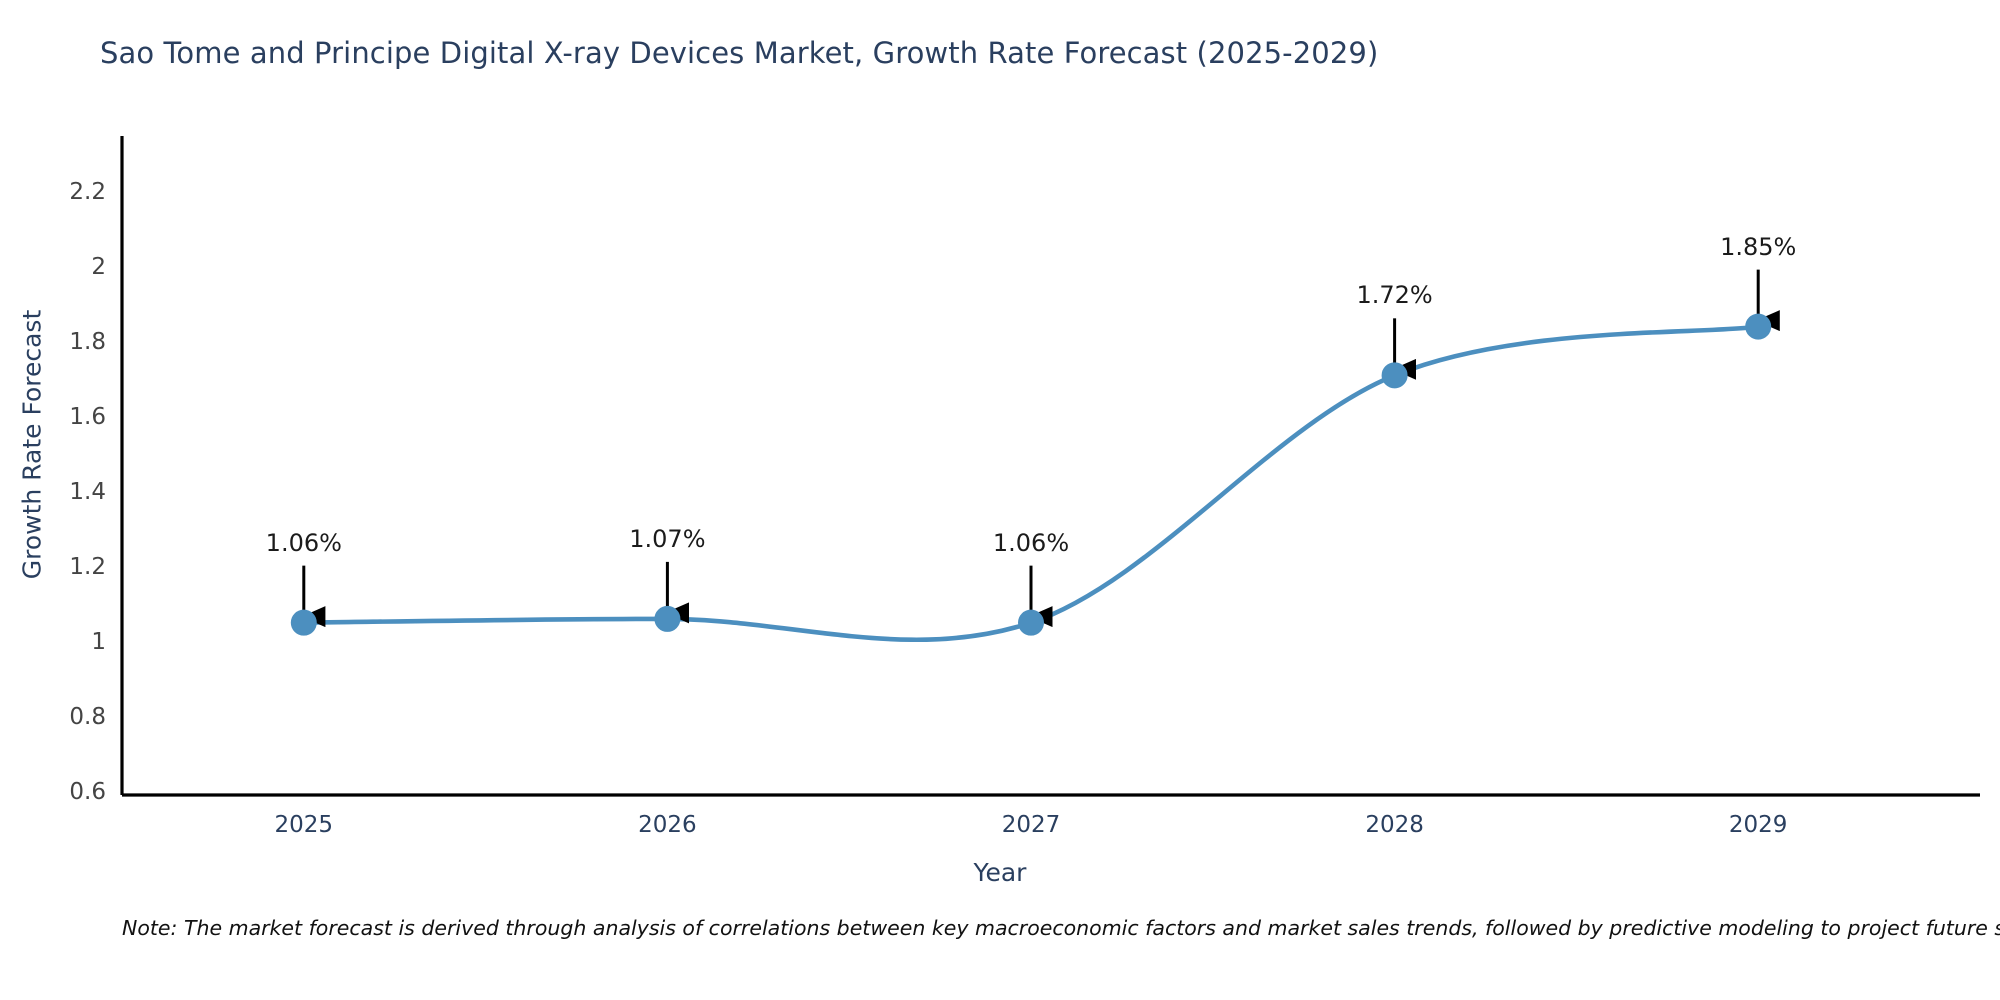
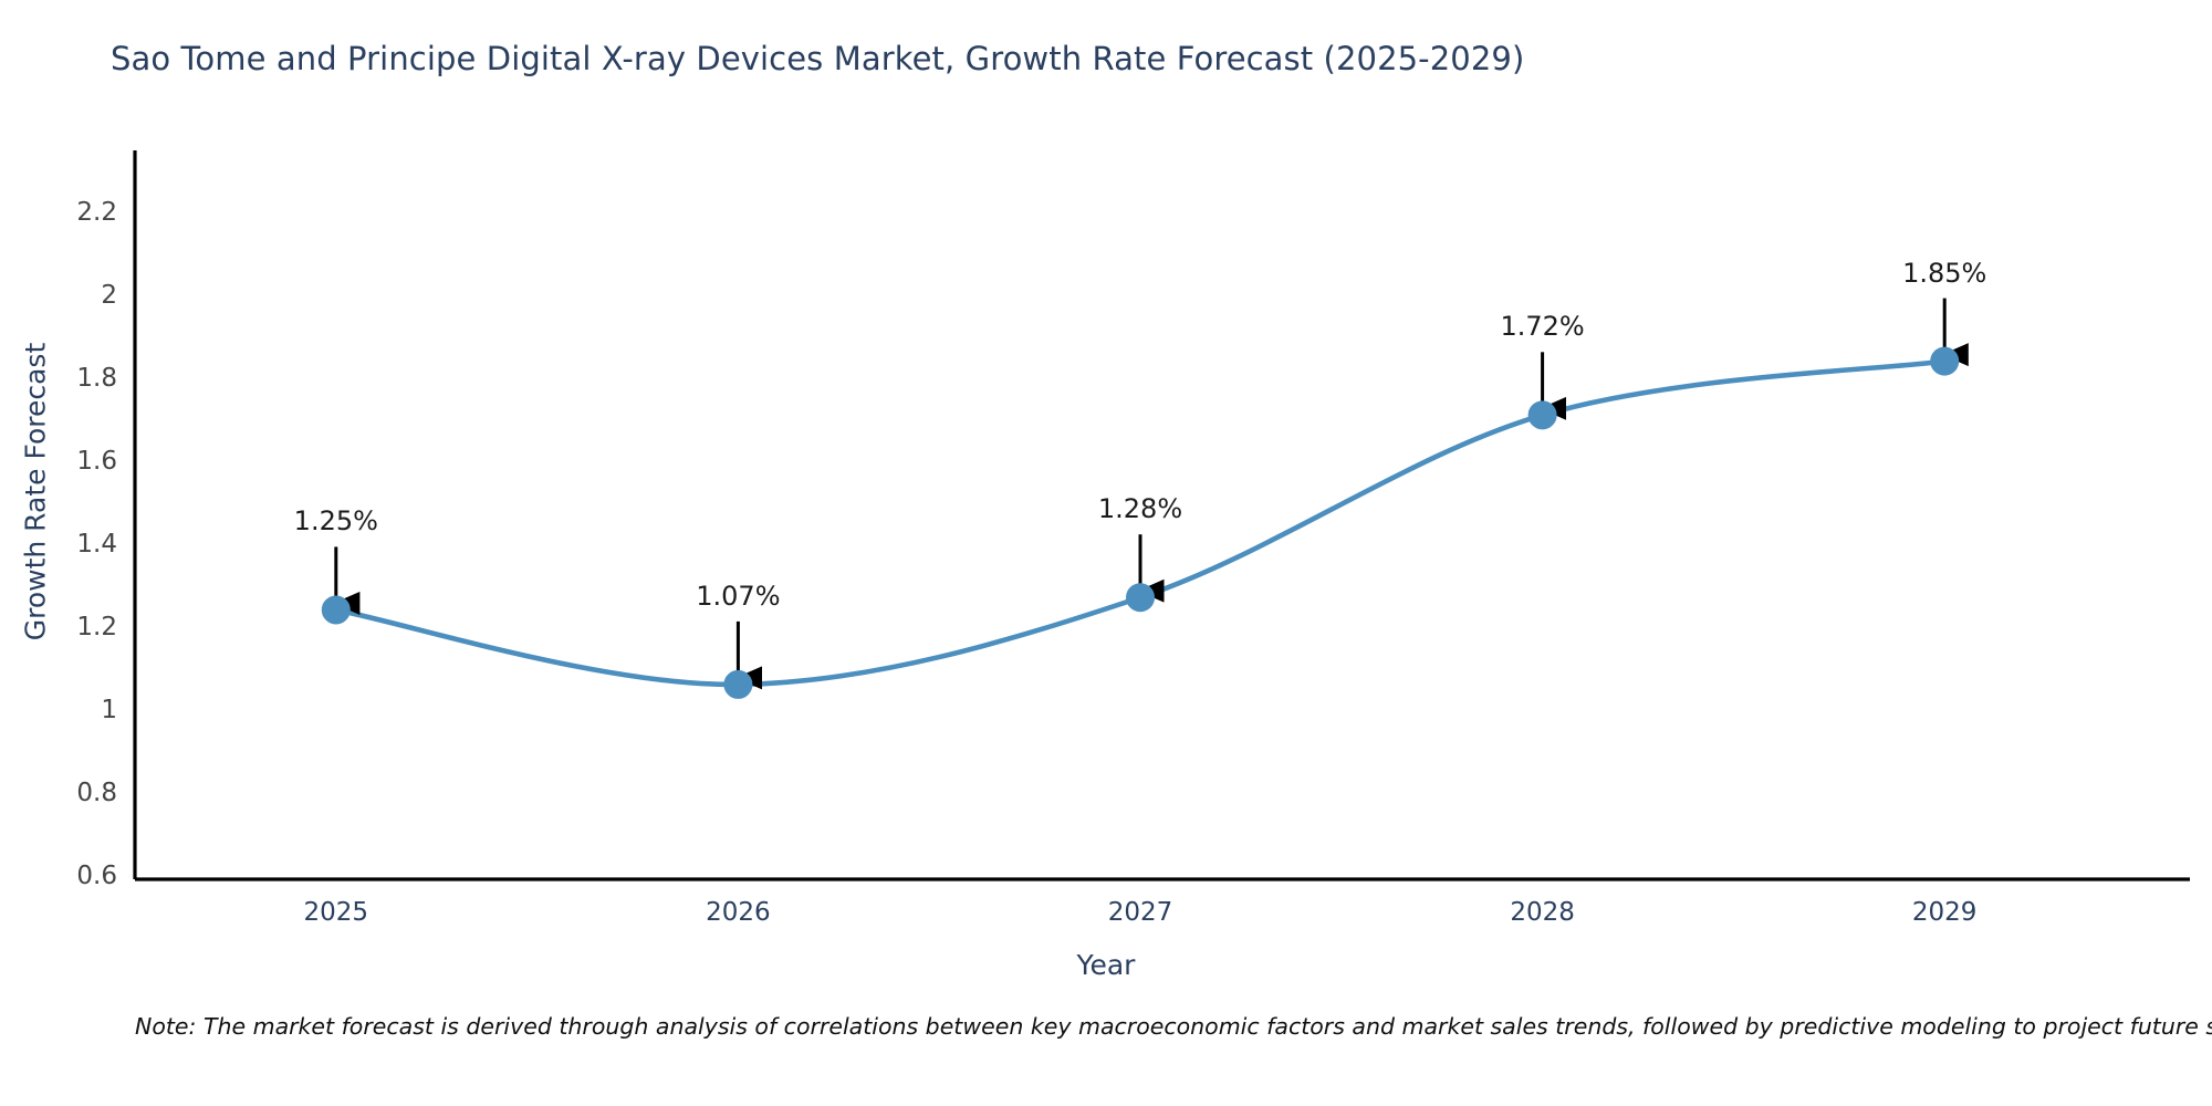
2025: 1.06% -> 1.25%
2027: 1.06% -> 1.28%
